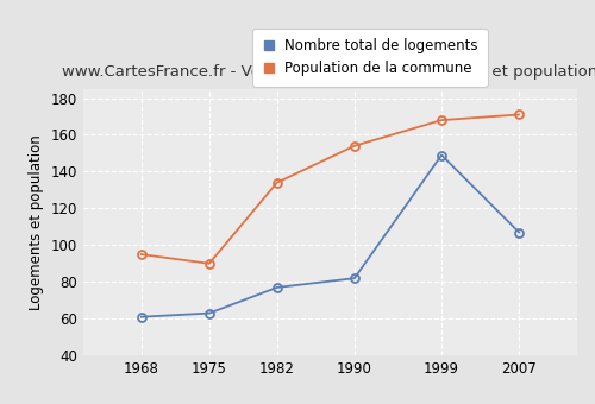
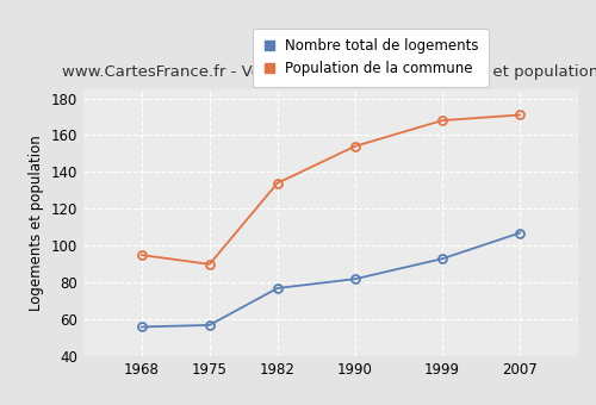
Nombre total de logements/1968: 61 -> 56
Nombre total de logements/1975: 63 -> 57
Nombre total de logements/1999: 149 -> 93
